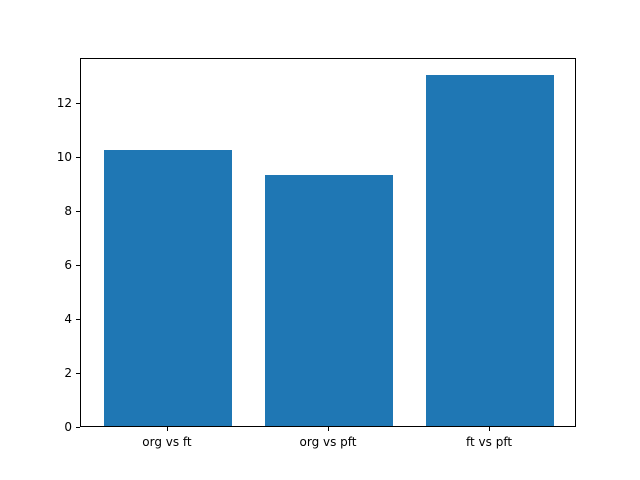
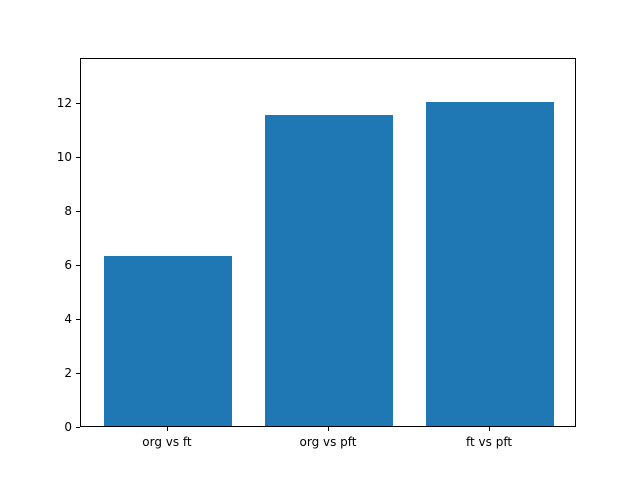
org vs ft: 10.2 -> 6.3
org vs pft: 9.3 -> 11.5
ft vs pft: 13.0 -> 12.0
